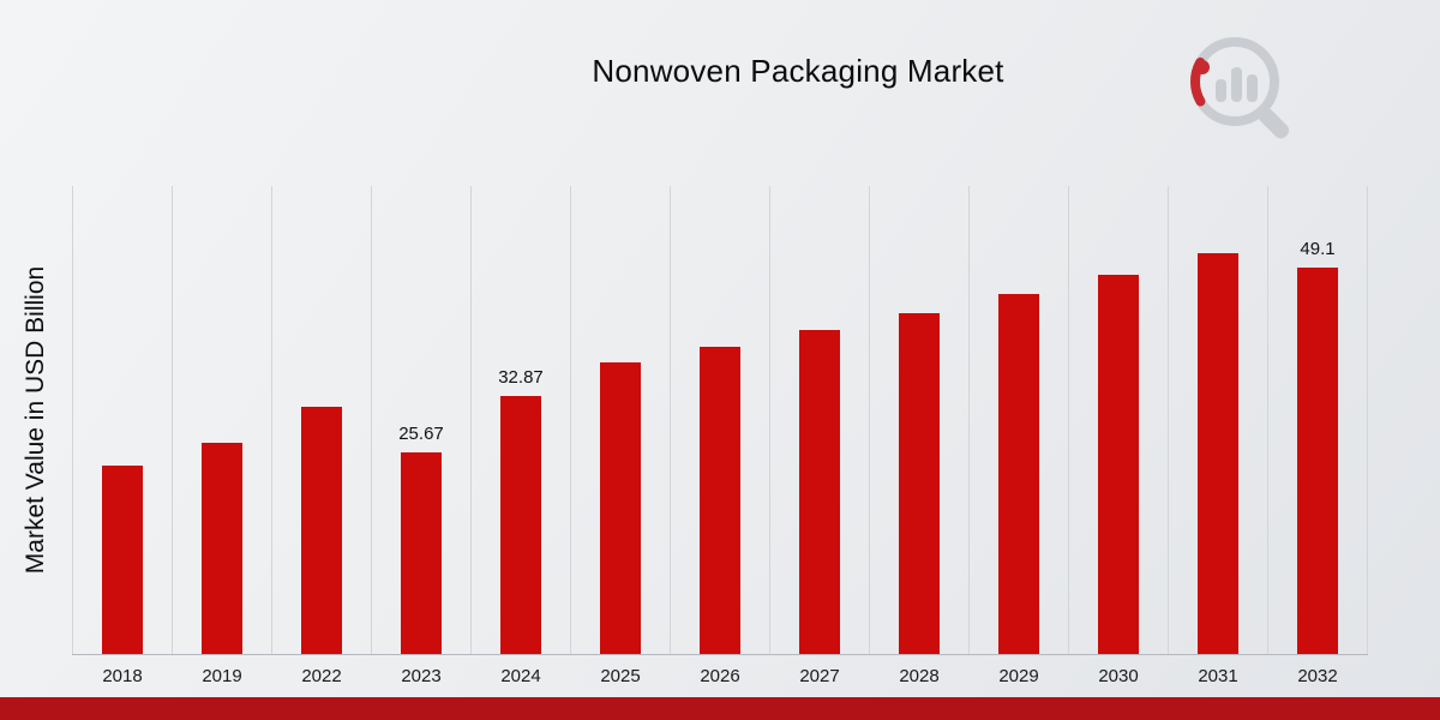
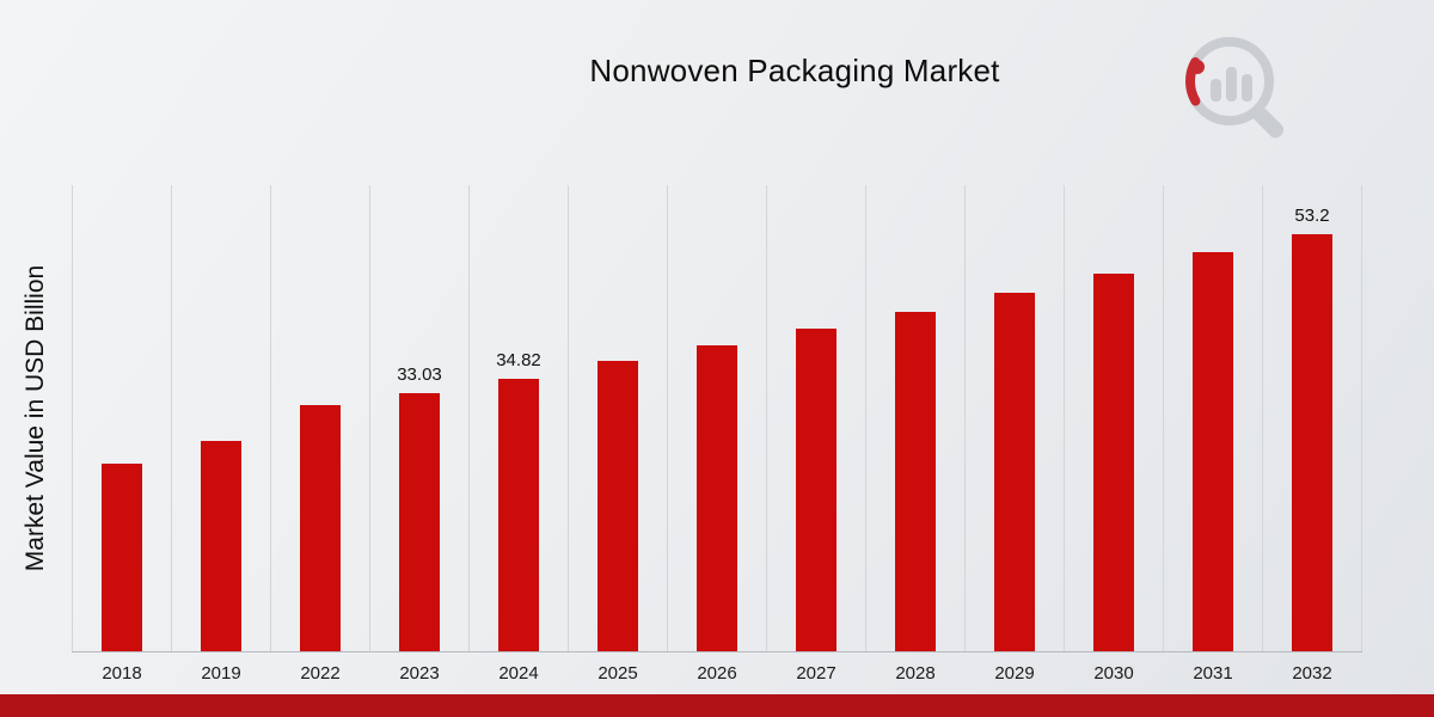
2023: 25.67 -> 33.03
2024: 32.87 -> 34.82
2032: 49.1 -> 53.2
